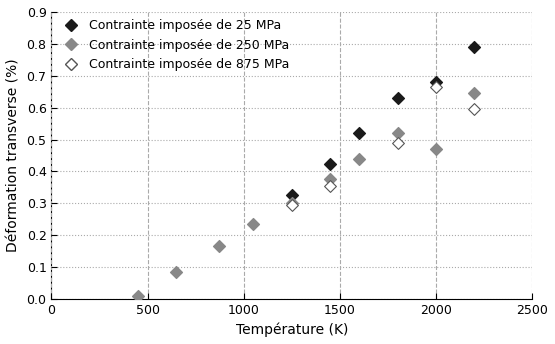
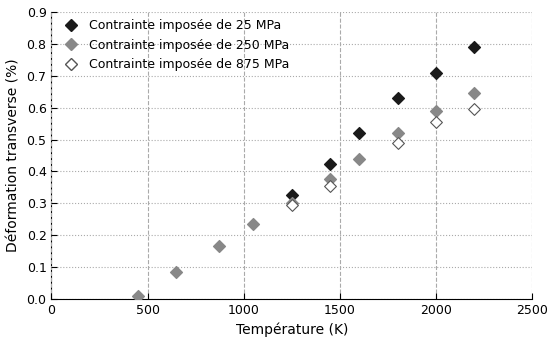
Contrainte imposée de 25 MPa/2000: 0.680 -> 0.710
Contrainte imposée de 250 MPa/2000: 0.470 -> 0.590
Contrainte imposée de 875 MPa/2000: 0.665 -> 0.555
